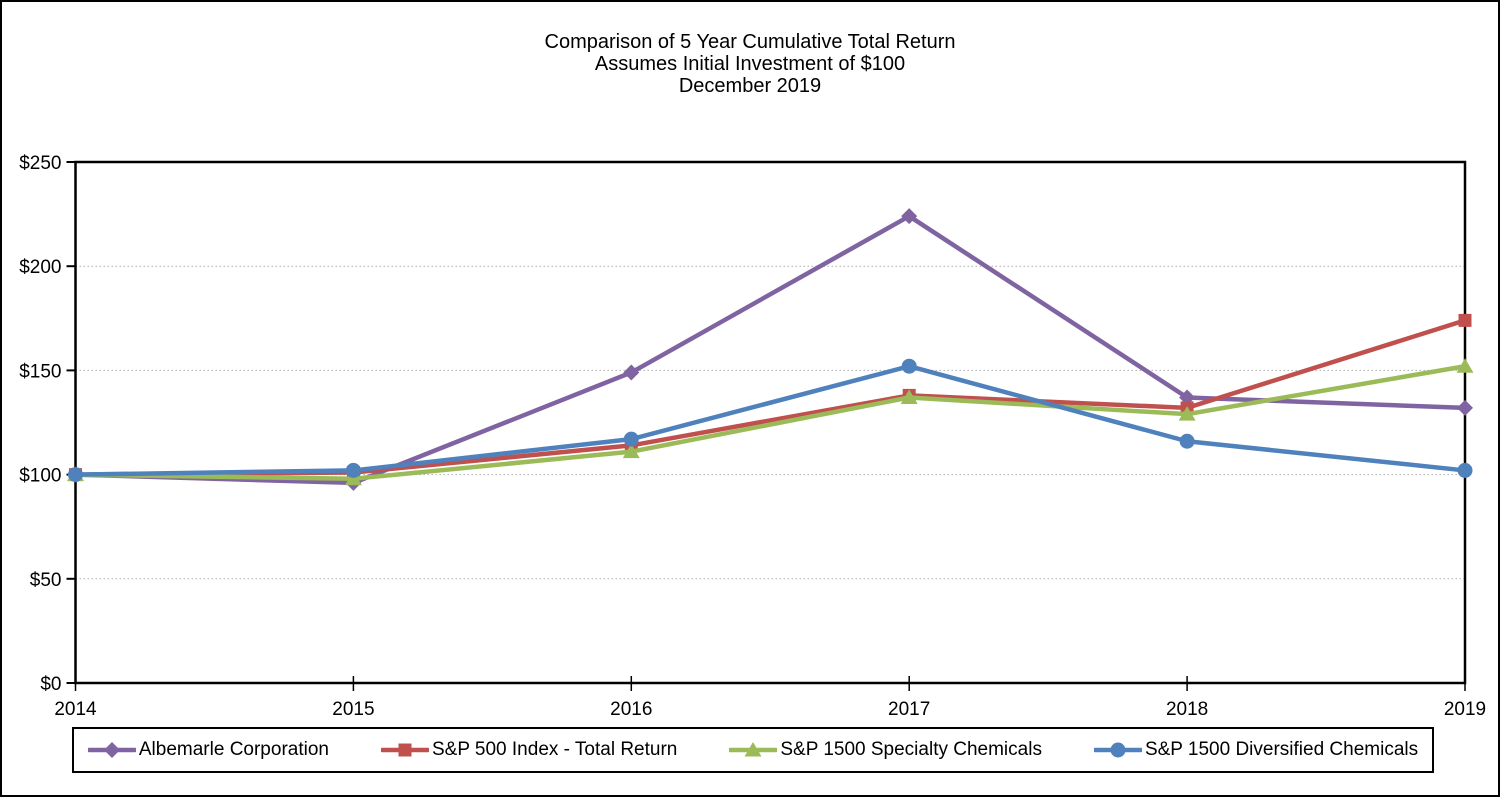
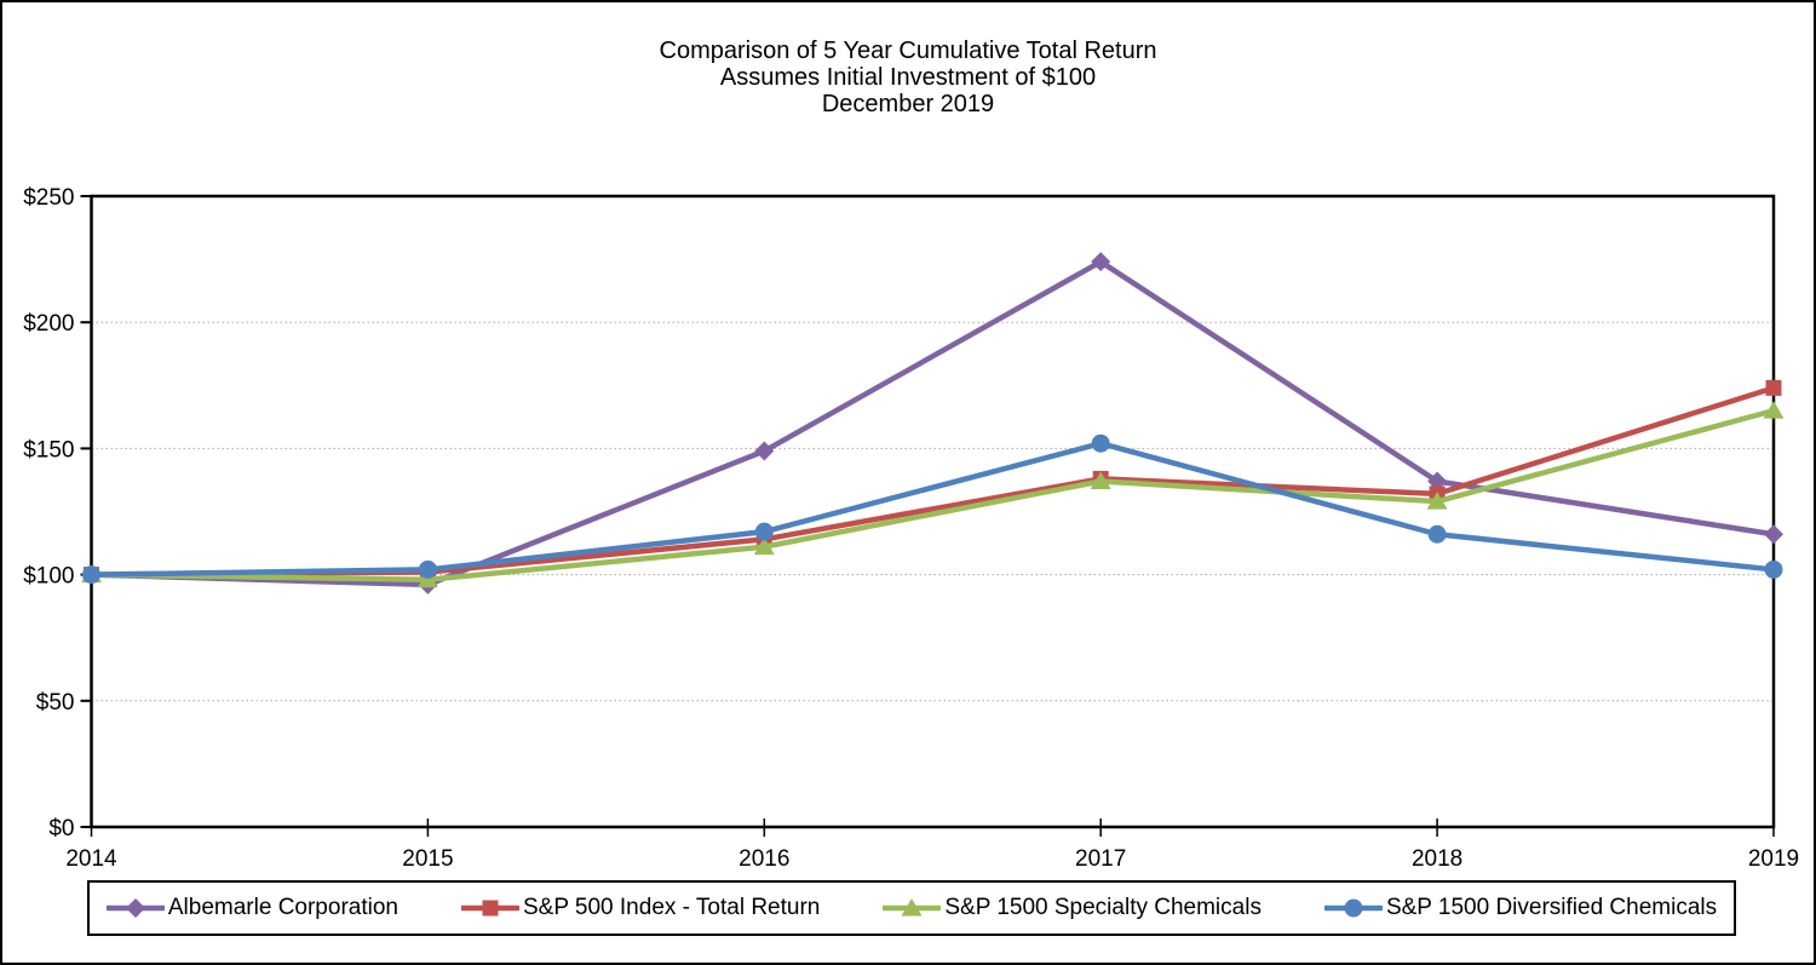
Albemarle Corporation/2019: $132 -> $116
S&P 1500 Specialty Chemicals/2019: $152 -> $165
